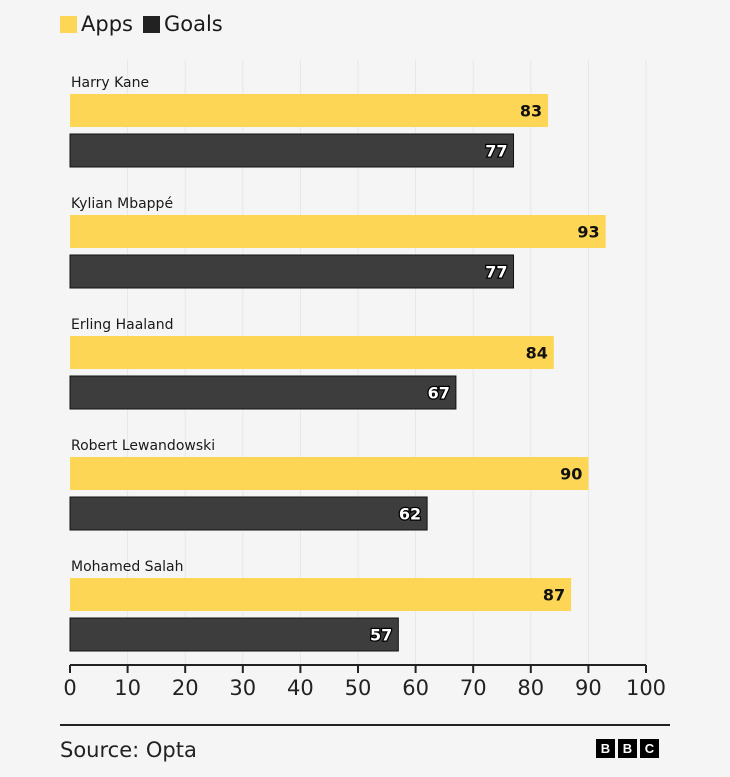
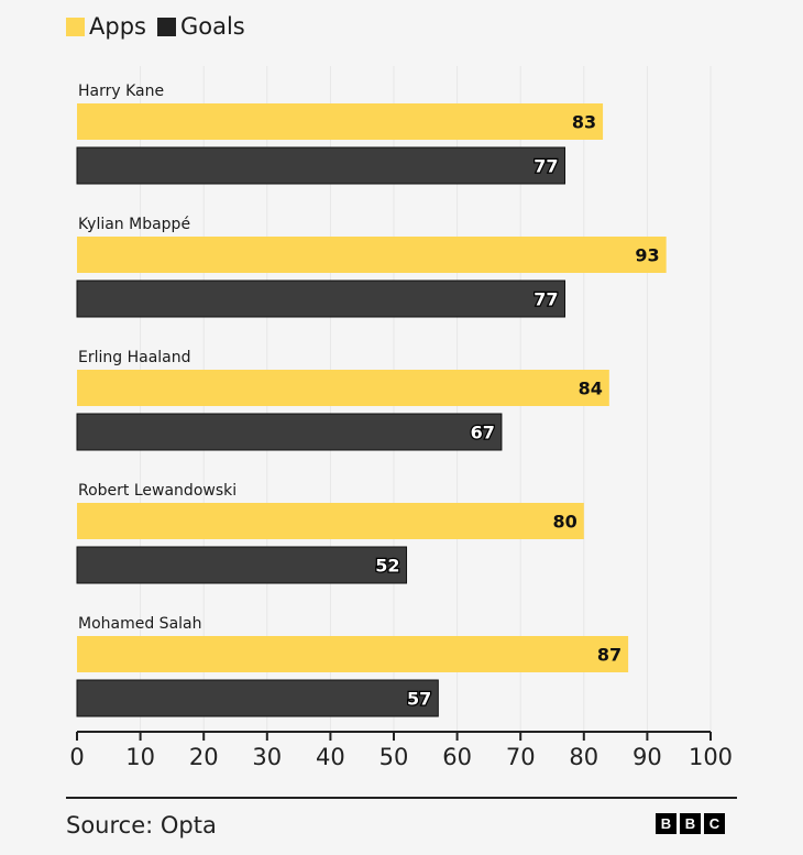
Apps/Robert Lewandowski: 90 -> 80
Goals/Robert Lewandowski: 62 -> 52
